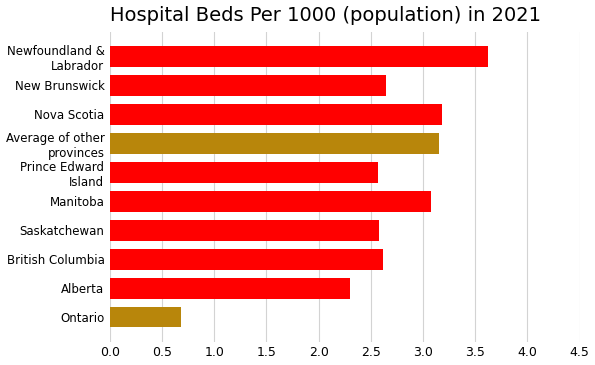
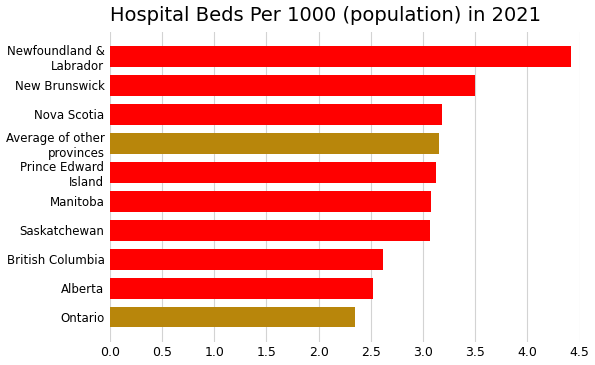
Newfoundland & Labrador: 3.62 -> 4.42
New Brunswick: 2.65 -> 3.50
Prince Edward Island: 2.57 -> 3.12
Saskatchewan: 2.58 -> 3.07
Alberta: 2.30 -> 2.52
Ontario: 0.68 -> 2.35
